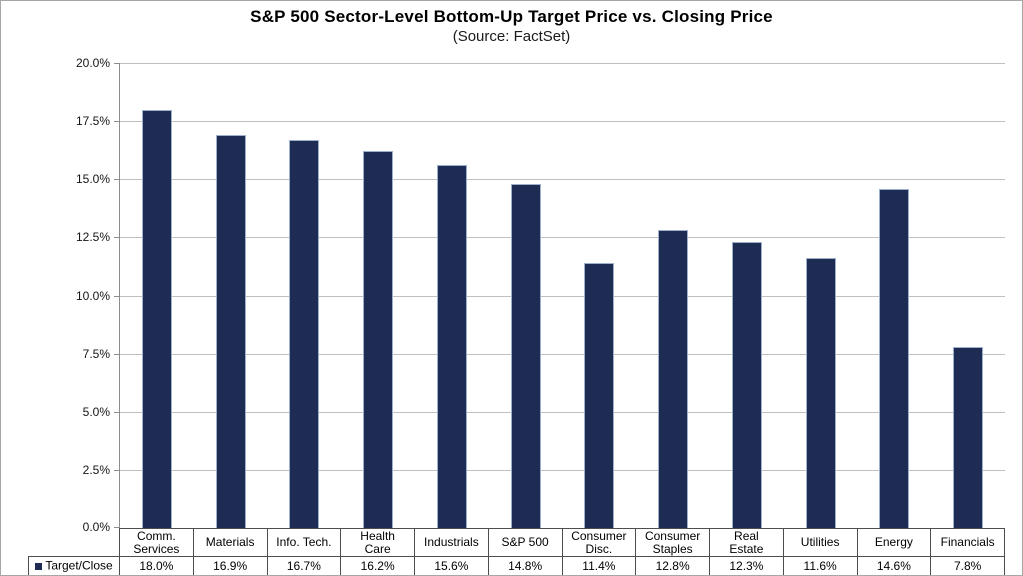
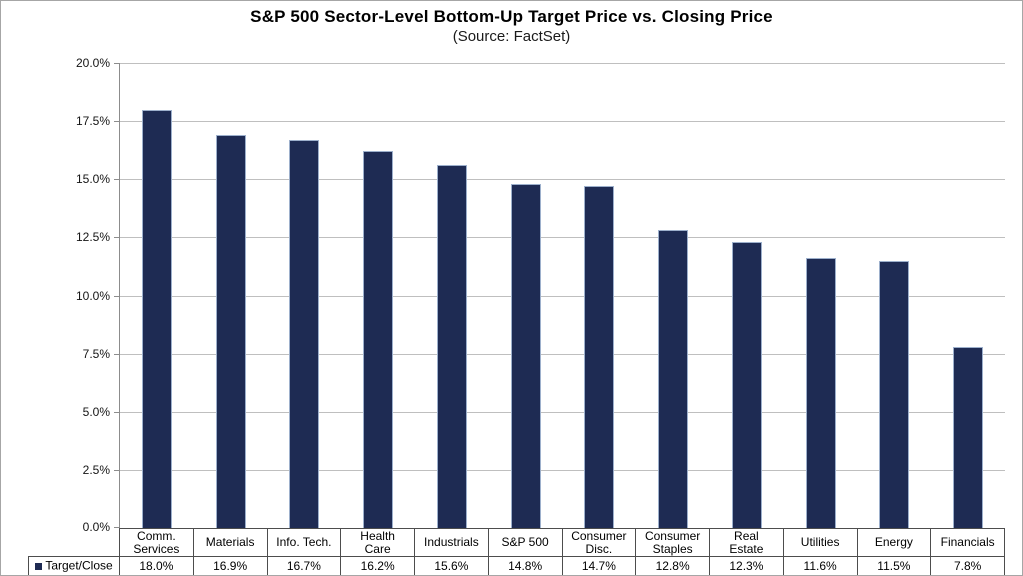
Consumer Disc.: 11.4% -> 14.7%
Energy: 14.6% -> 11.5%
